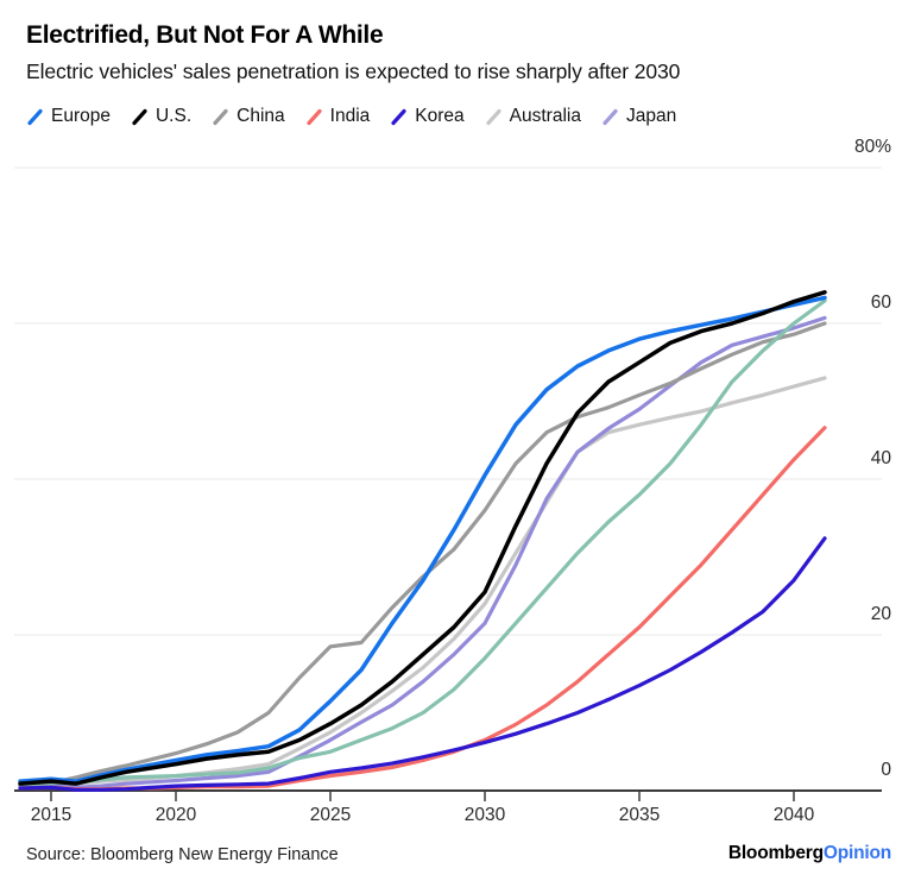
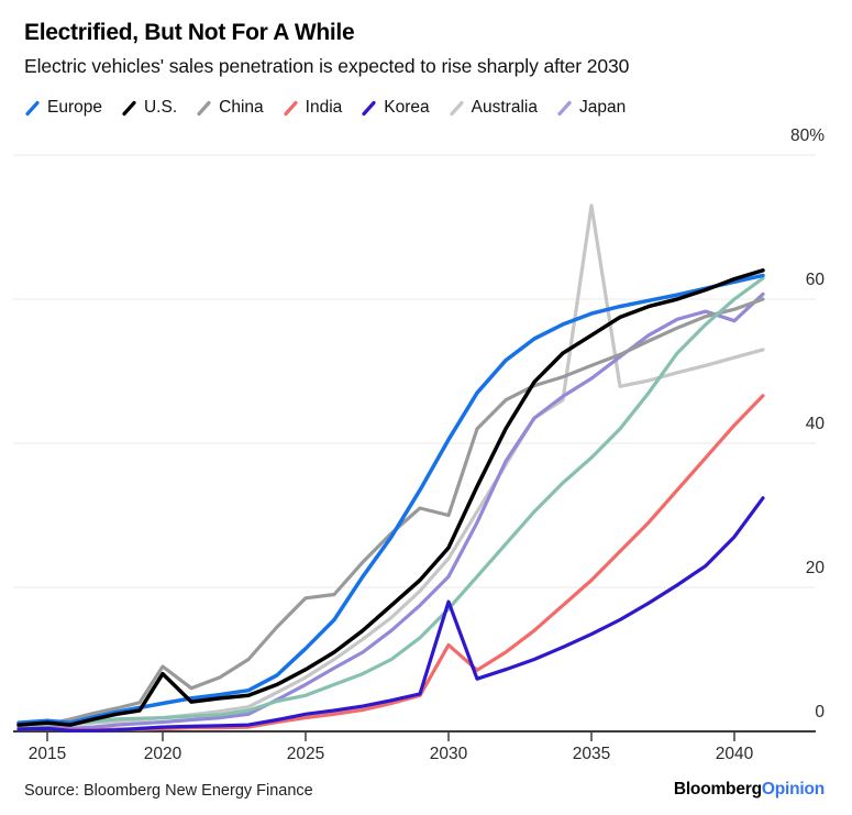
China/2020: 5% -> 9%
U.S./2020: 3% -> 8%
China/2030: 36% -> 30%
India/2030: 6% -> 12%
Korea/2030: 6% -> 18%
Australia/2035: 47% -> 73%
Japan/2040: 59% -> 57%
